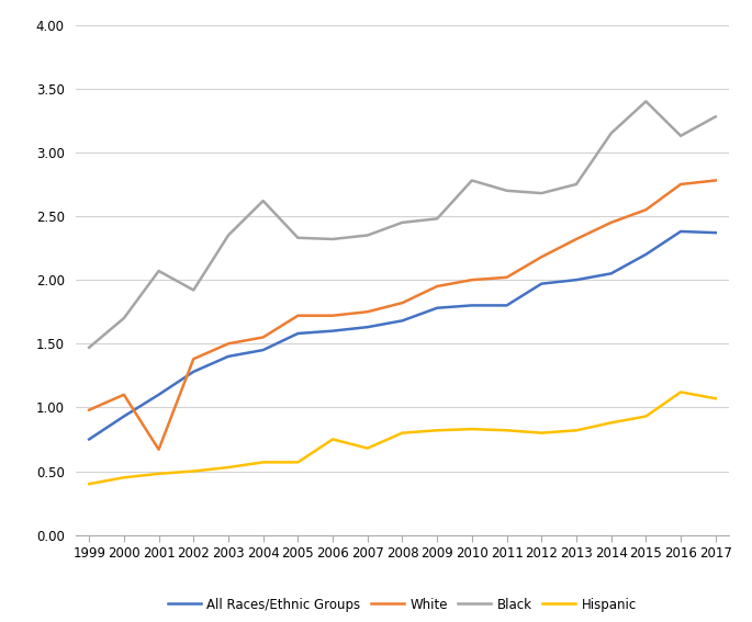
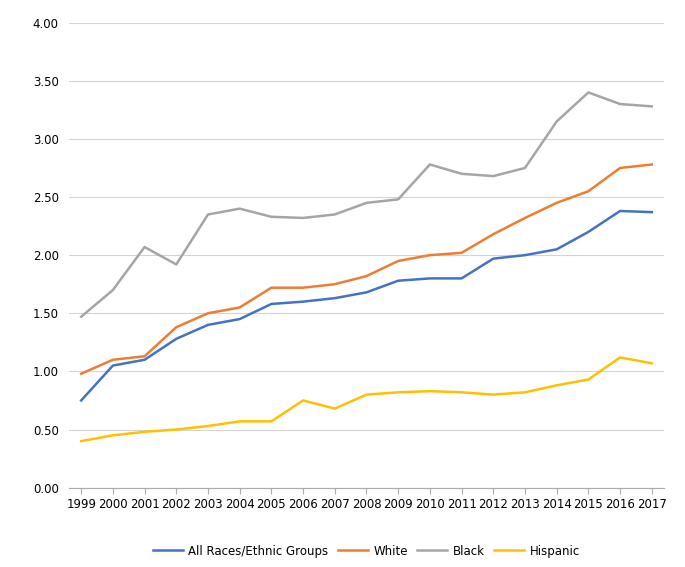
All Races/Ethnic Groups/2000: 0.93 -> 1.05
White/2001: 0.67 -> 1.13
Black/2004: 2.62 -> 2.40
Black/2016: 3.13 -> 3.30
